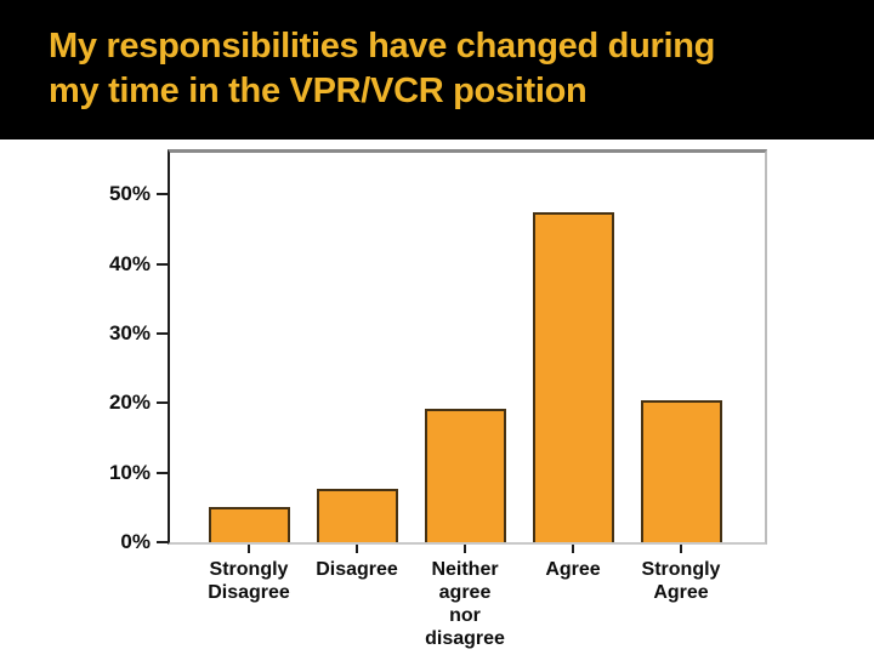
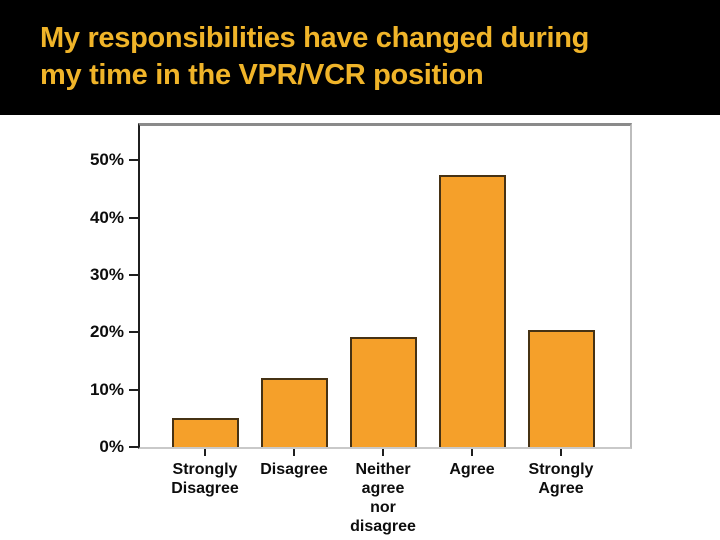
Disagree: 8% -> 12%
